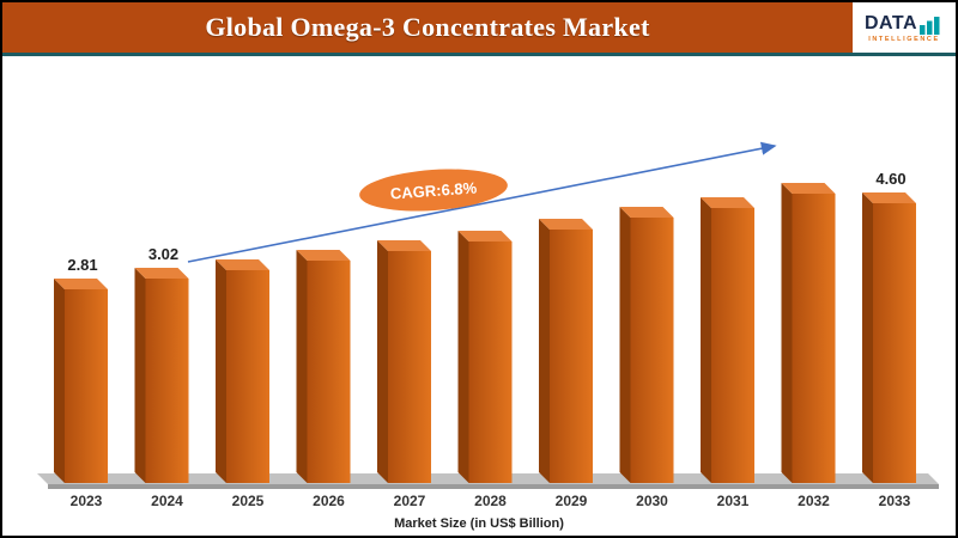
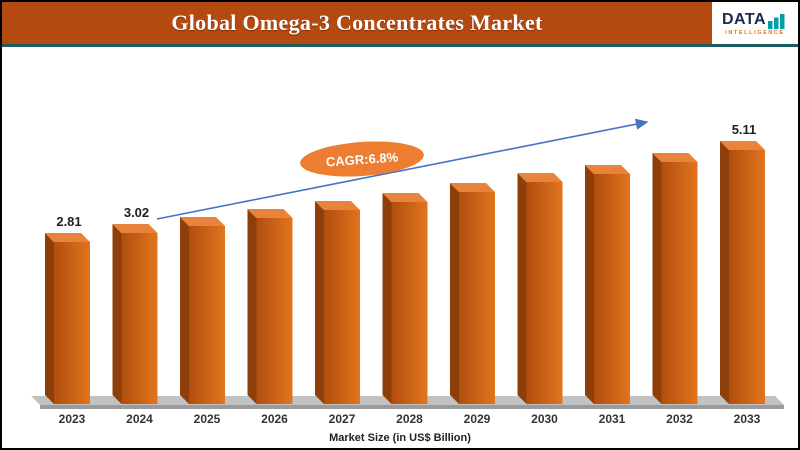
2033: 4.60 -> 5.11
